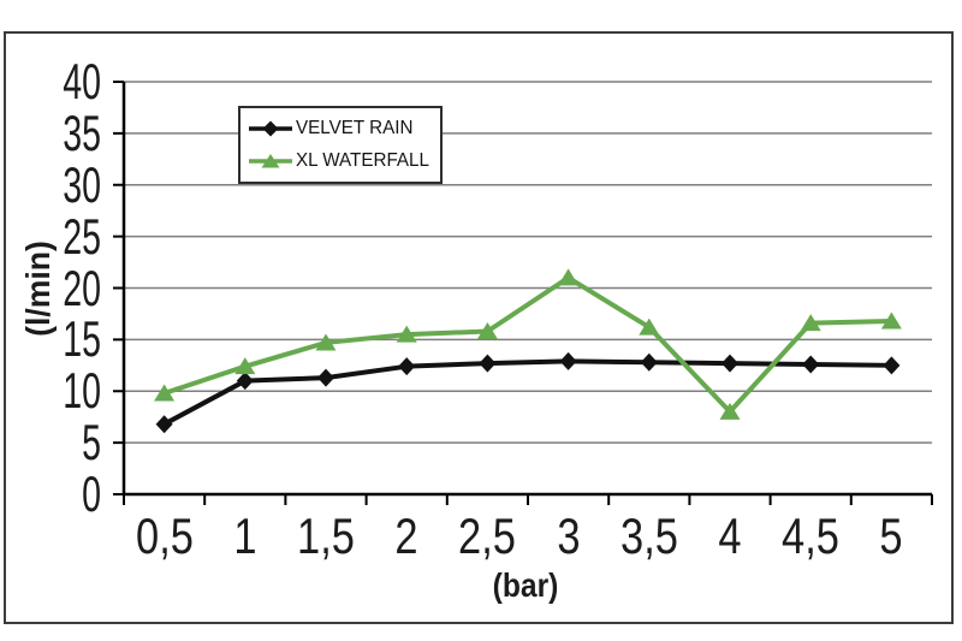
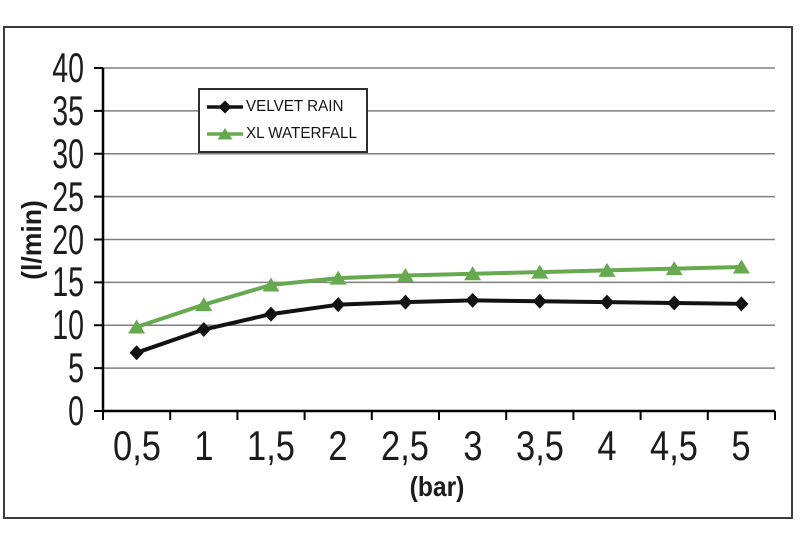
VELVET RAIN/1: 11 -> 10
XL WATERFALL/3: 21 -> 16
XL WATERFALL/4: 8 -> 16
